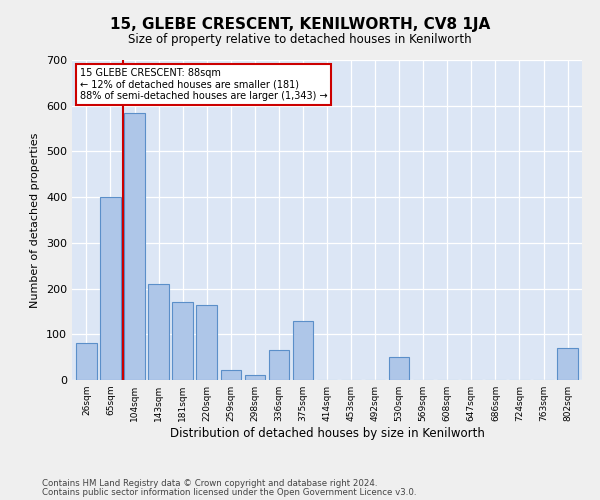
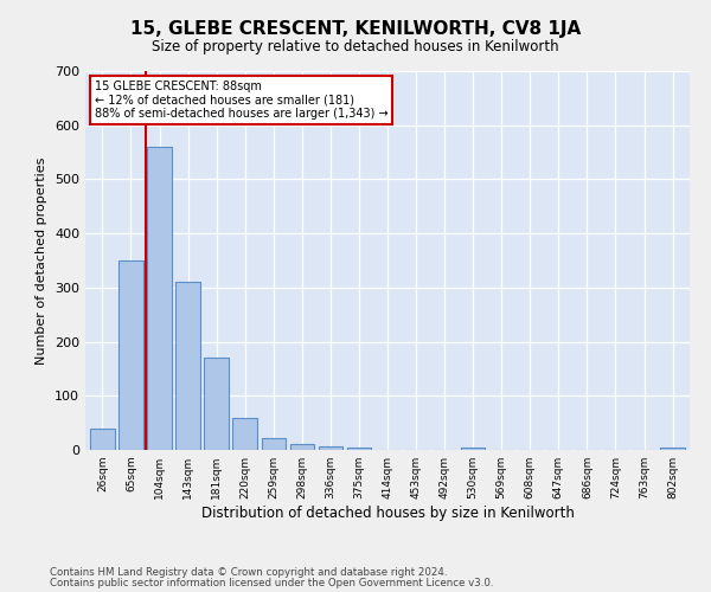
26sqm: 80 -> 40
65sqm: 400 -> 350
104sqm: 585 -> 560
143sqm: 210 -> 310
220sqm: 165 -> 60
336sqm: 65 -> 7
375sqm: 130 -> 4
530sqm: 50 -> 5
802sqm: 70 -> 5
